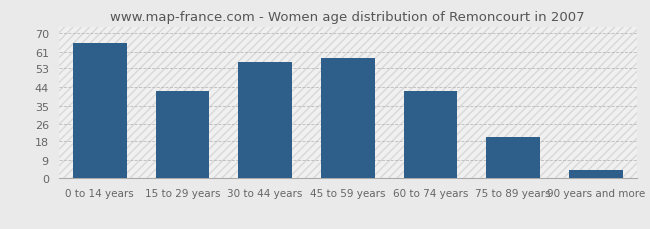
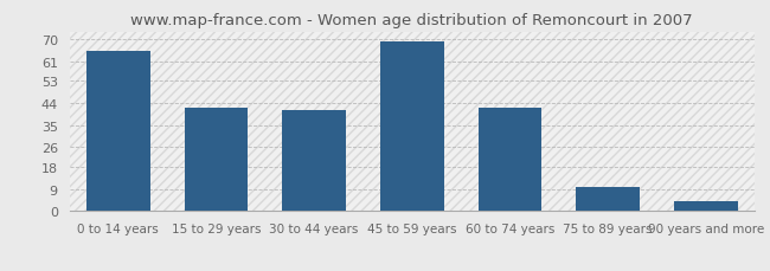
30 to 44 years: 56 -> 41
45 to 59 years: 58 -> 69
75 to 89 years: 20 -> 10
